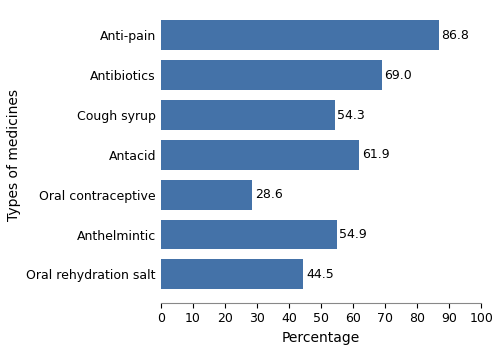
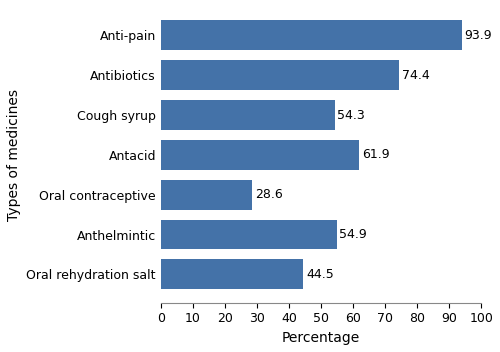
Anti-pain: 86.8 -> 93.9
Antibiotics: 69.0 -> 74.4
